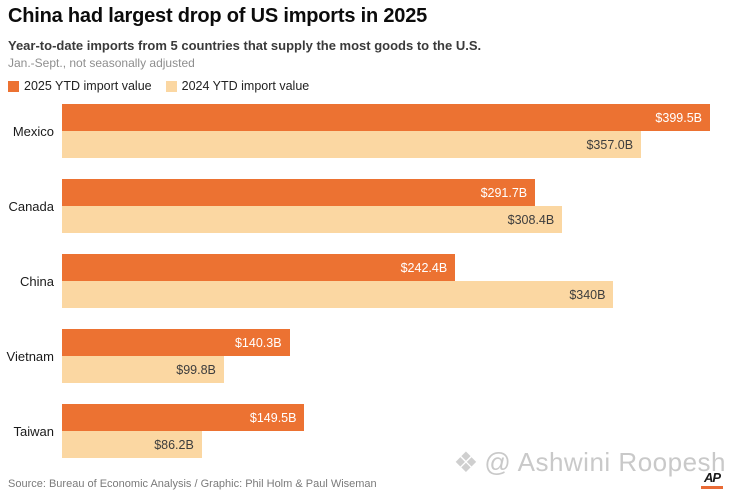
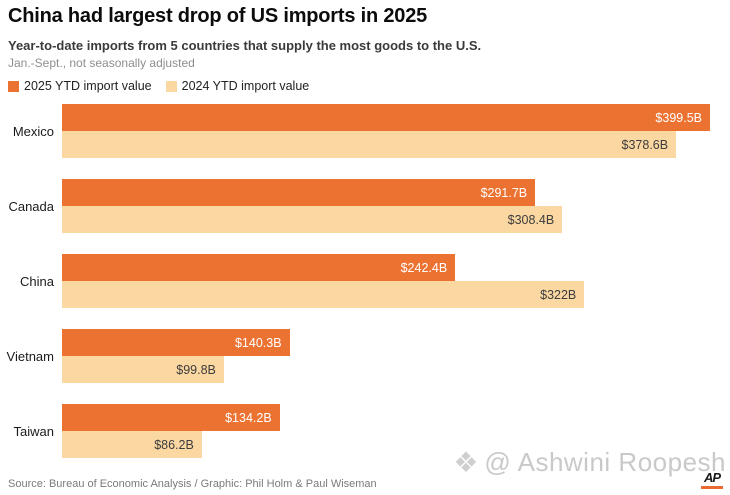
2024 YTD import value/Mexico: $357.0B -> $378.6B
2024 YTD import value/China: $340B -> $322B
2025 YTD import value/Taiwan: $149.5B -> $134.2B
